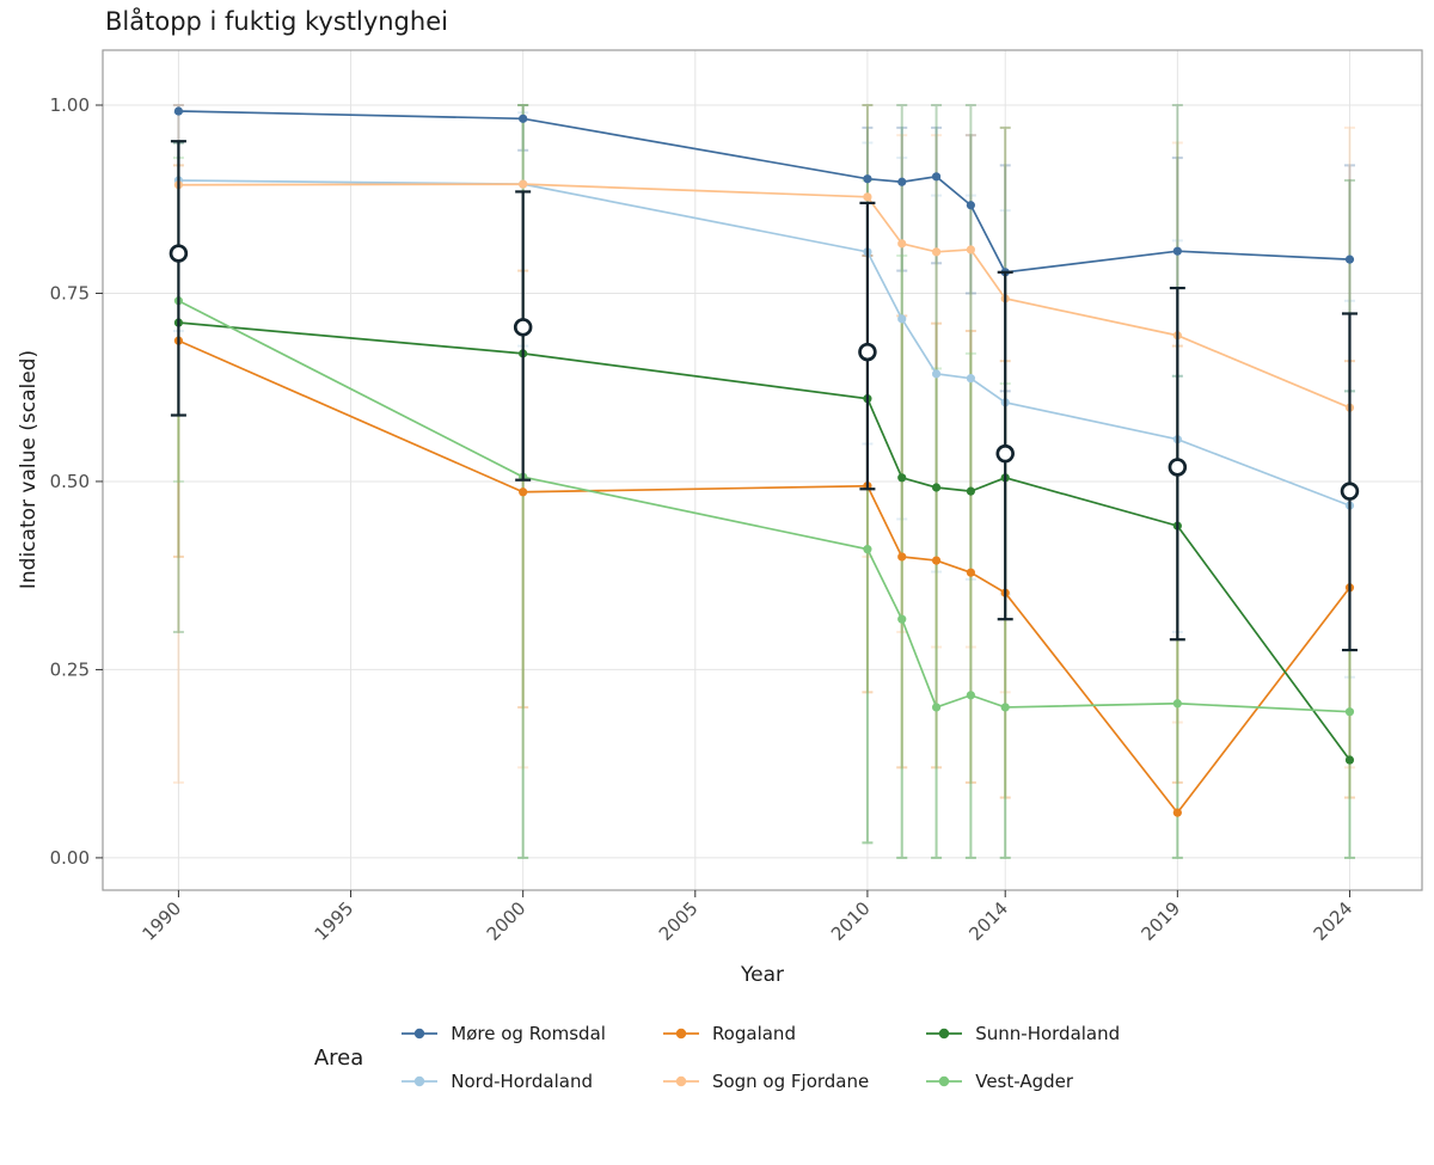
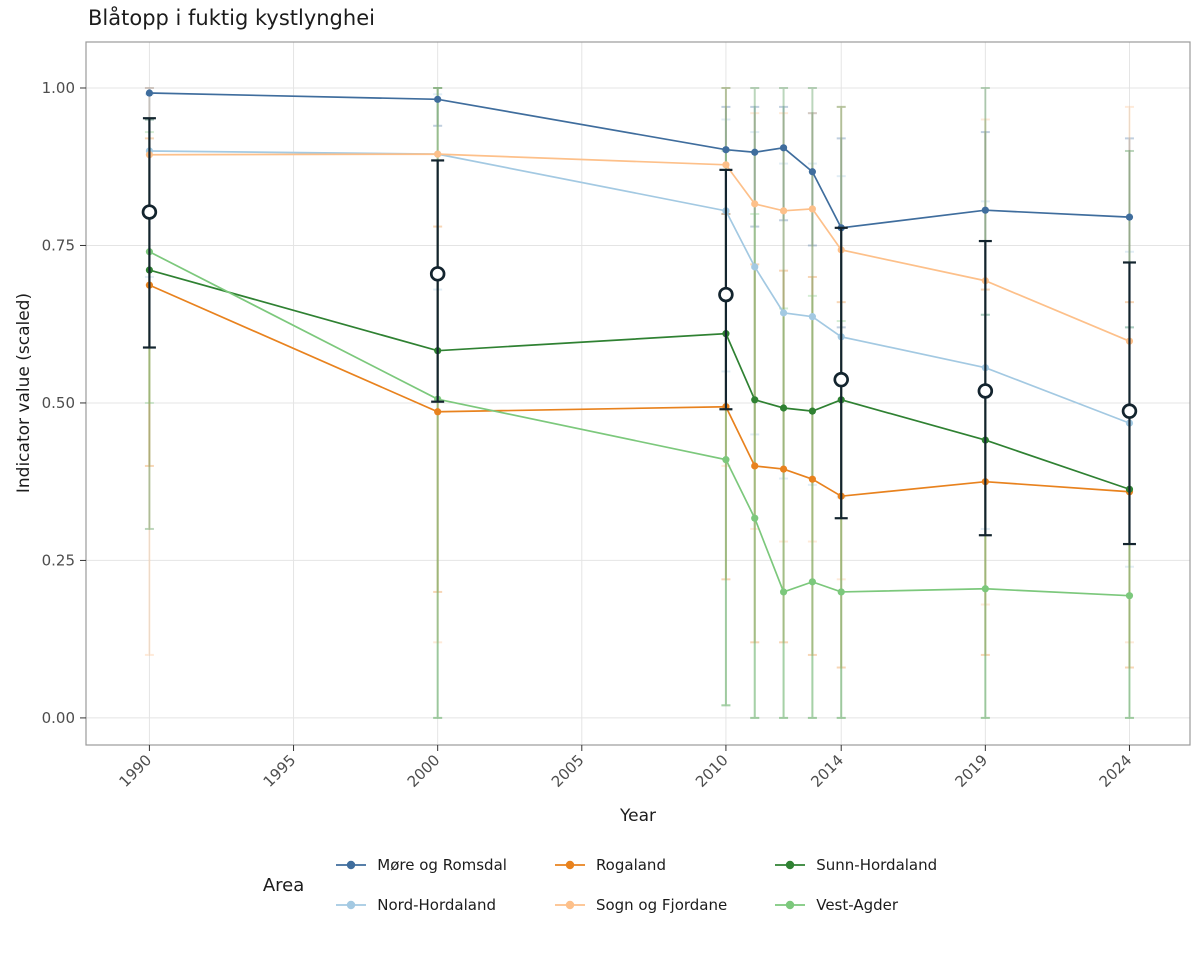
Sunn-Hordaland/2000: 0.67 -> 0.58
Rogaland/2019: 0.06 -> 0.38
Sunn-Hordaland/2024: 0.13 -> 0.36
